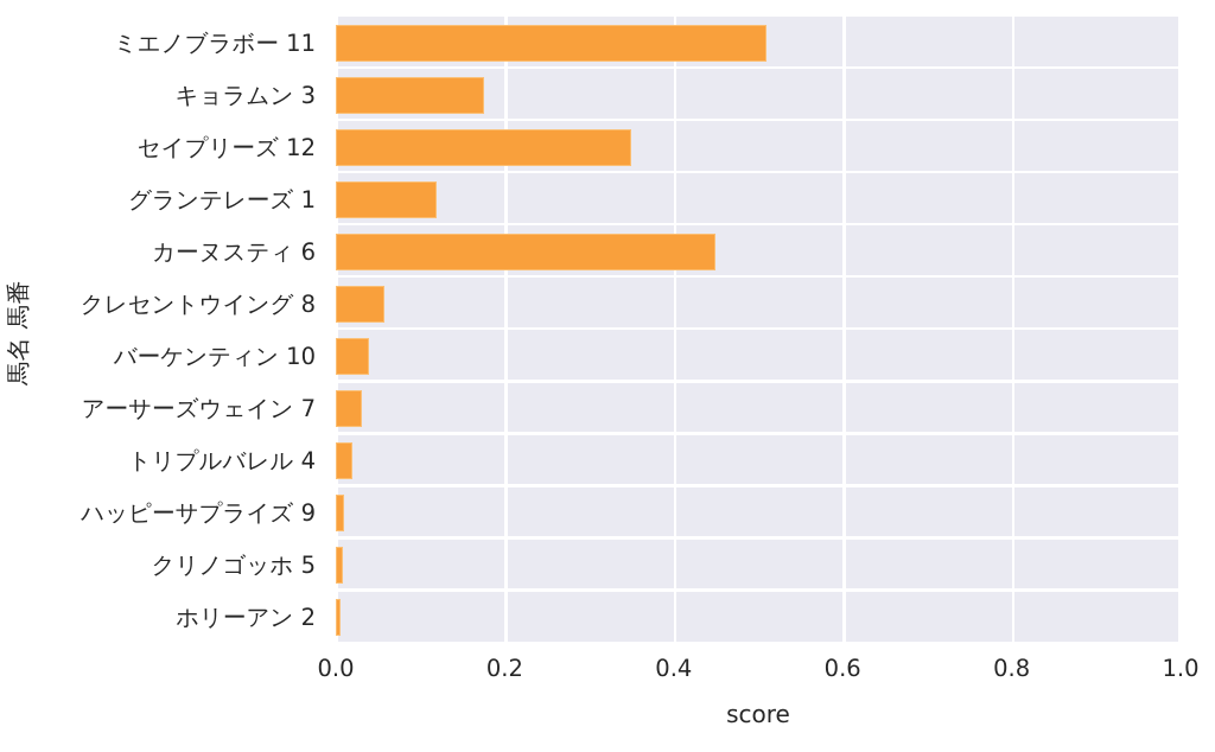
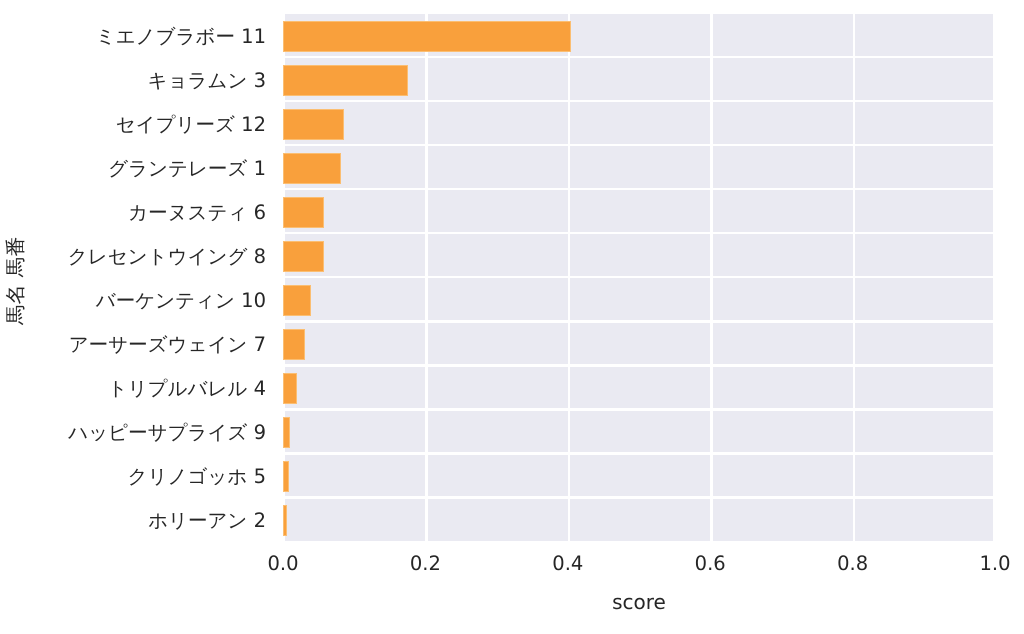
ミエノブラボー 11: 0.51 -> 0.40
セイプリーズ 12: 0.35 -> 0.09
グランテレーズ 1: 0.12 -> 0.08
カーヌスティ 6: 0.45 -> 0.06
